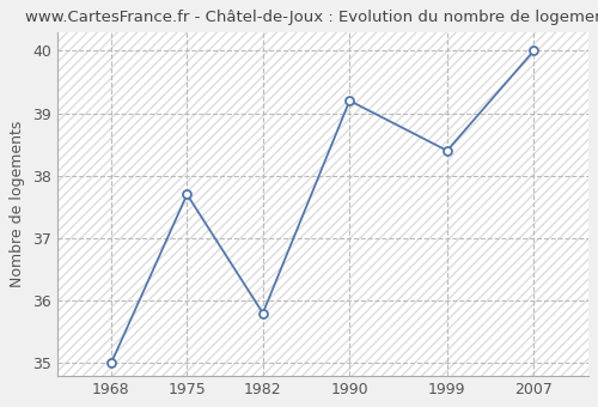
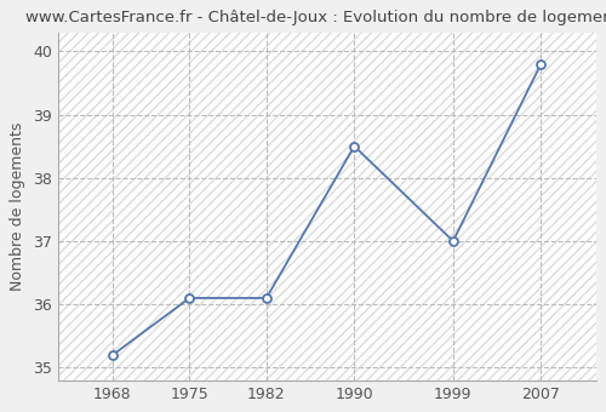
1968: 35.0 -> 35.2
1975: 37.7 -> 36.1
1982: 35.8 -> 36.1
1990: 39.2 -> 38.5
1999: 38.4 -> 37.0
2007: 40.0 -> 39.8
